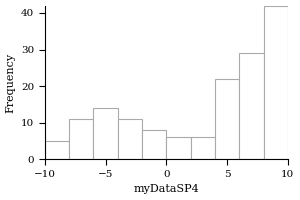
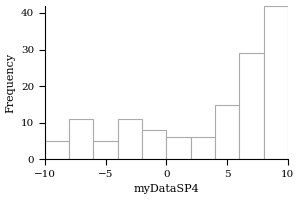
−5: 14 -> 5
5: 22 -> 15
